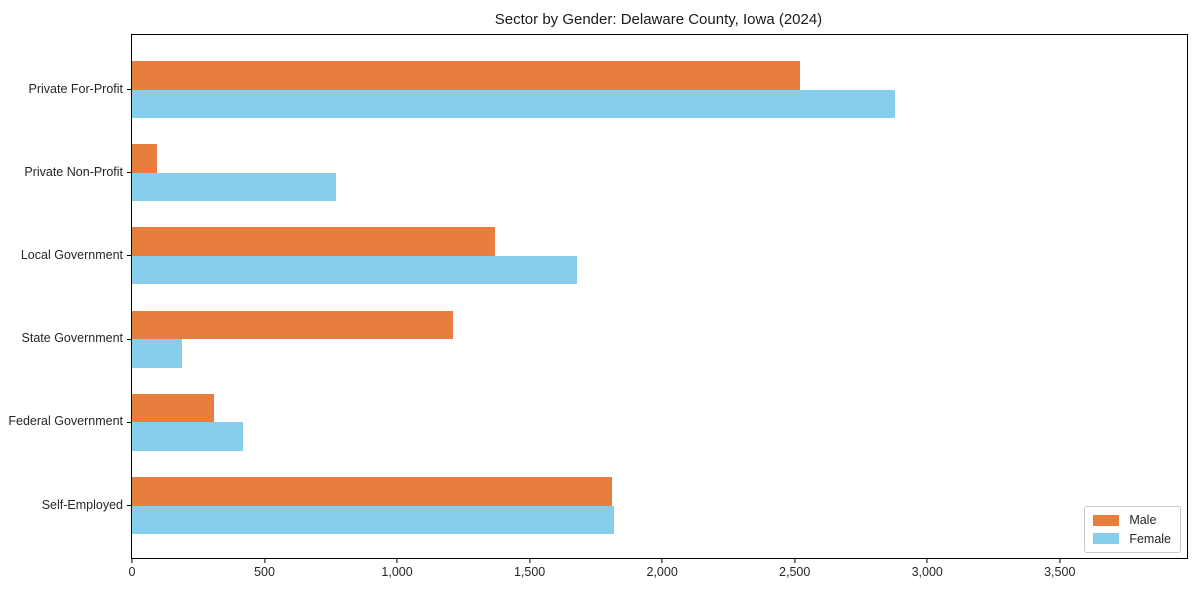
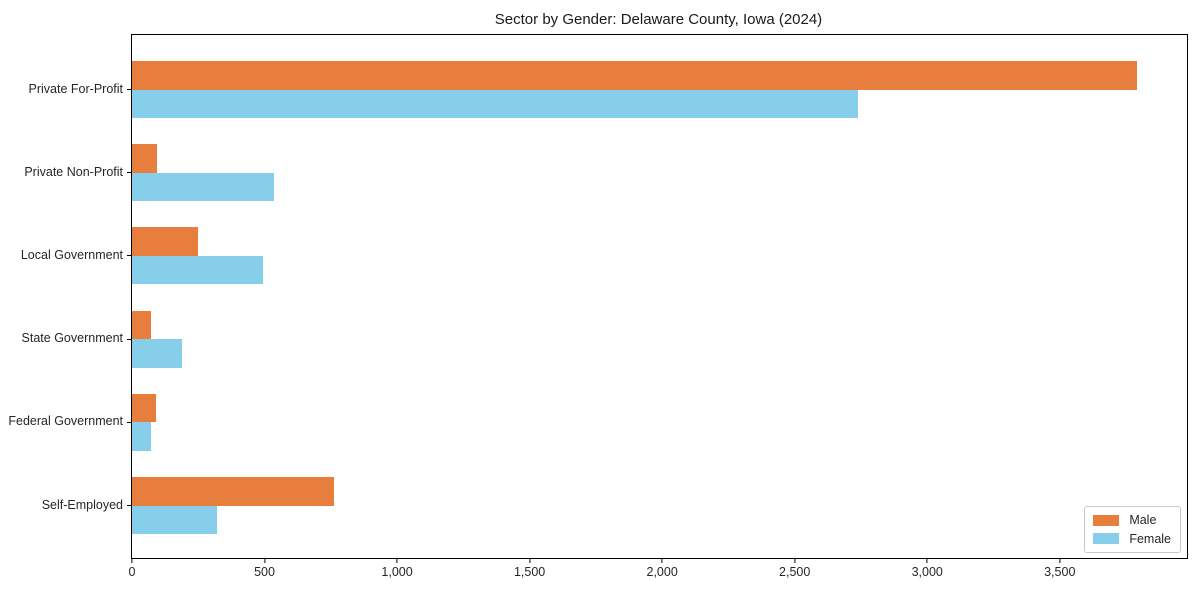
Male/Private For-Profit: 2520 -> 3790
Female/Private For-Profit: 2880 -> 2740
Female/Private Non-Profit: 770 -> 540
Male/Local Government: 1370 -> 250
Female/Local Government: 1680 -> 490
Male/State Government: 1210 -> 70
Male/Federal Government: 310 -> 90
Female/Federal Government: 420 -> 70
Male/Self-Employed: 1810 -> 760
Female/Self-Employed: 1820 -> 320
